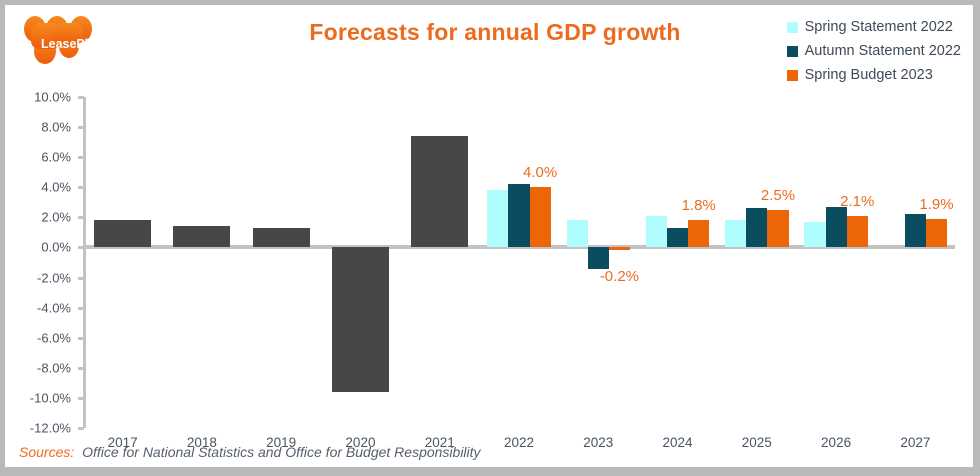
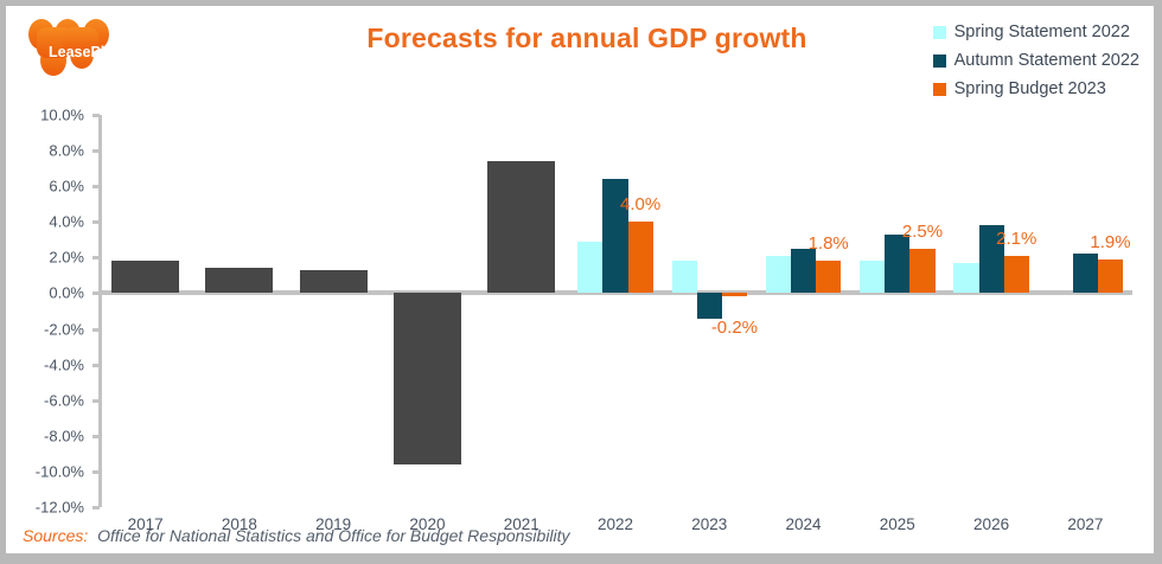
Spring Statement 2022/2022: 3.8% -> 2.9%
Autumn Statement 2022/2022: 4.2% -> 6.4%
Autumn Statement 2022/2024: 1.3% -> 2.5%
Autumn Statement 2022/2025: 2.6% -> 3.3%
Autumn Statement 2022/2026: 2.7% -> 3.8%
